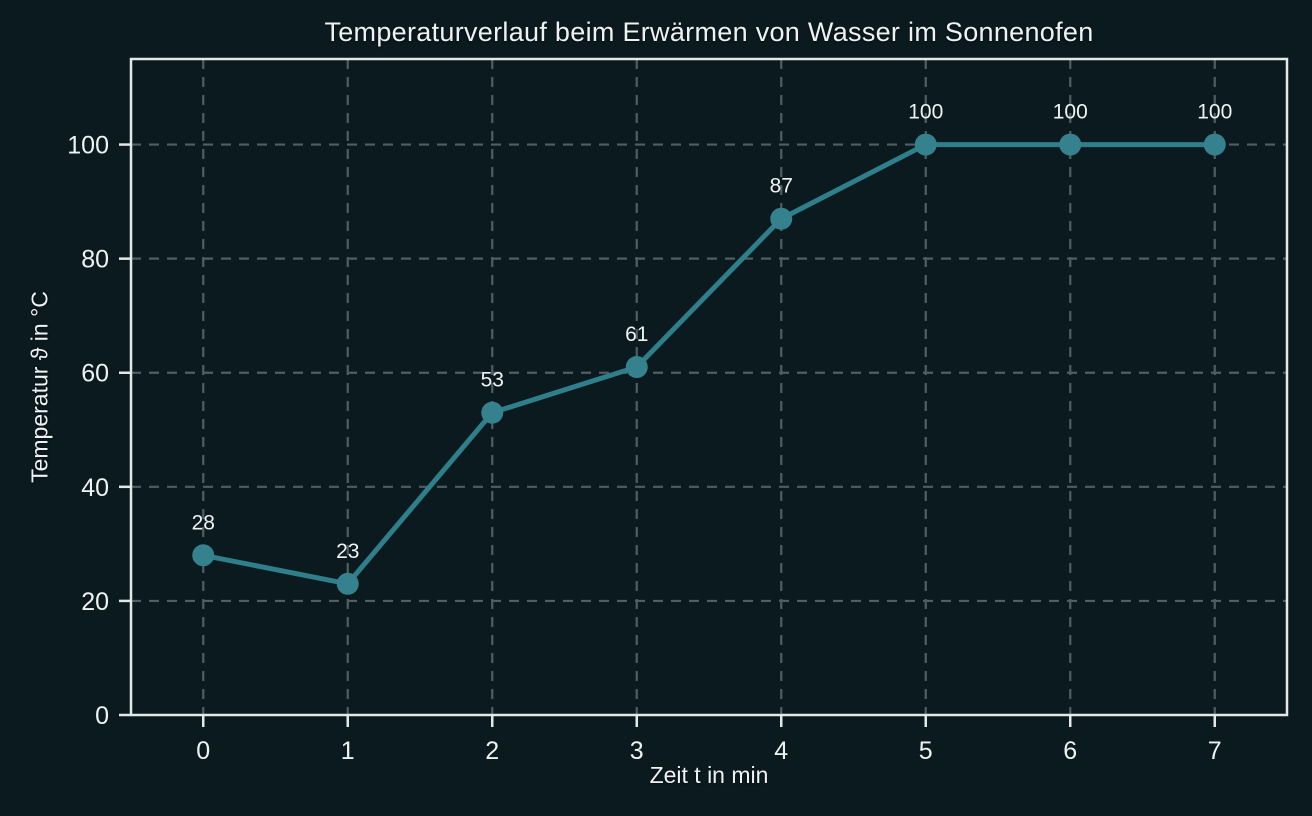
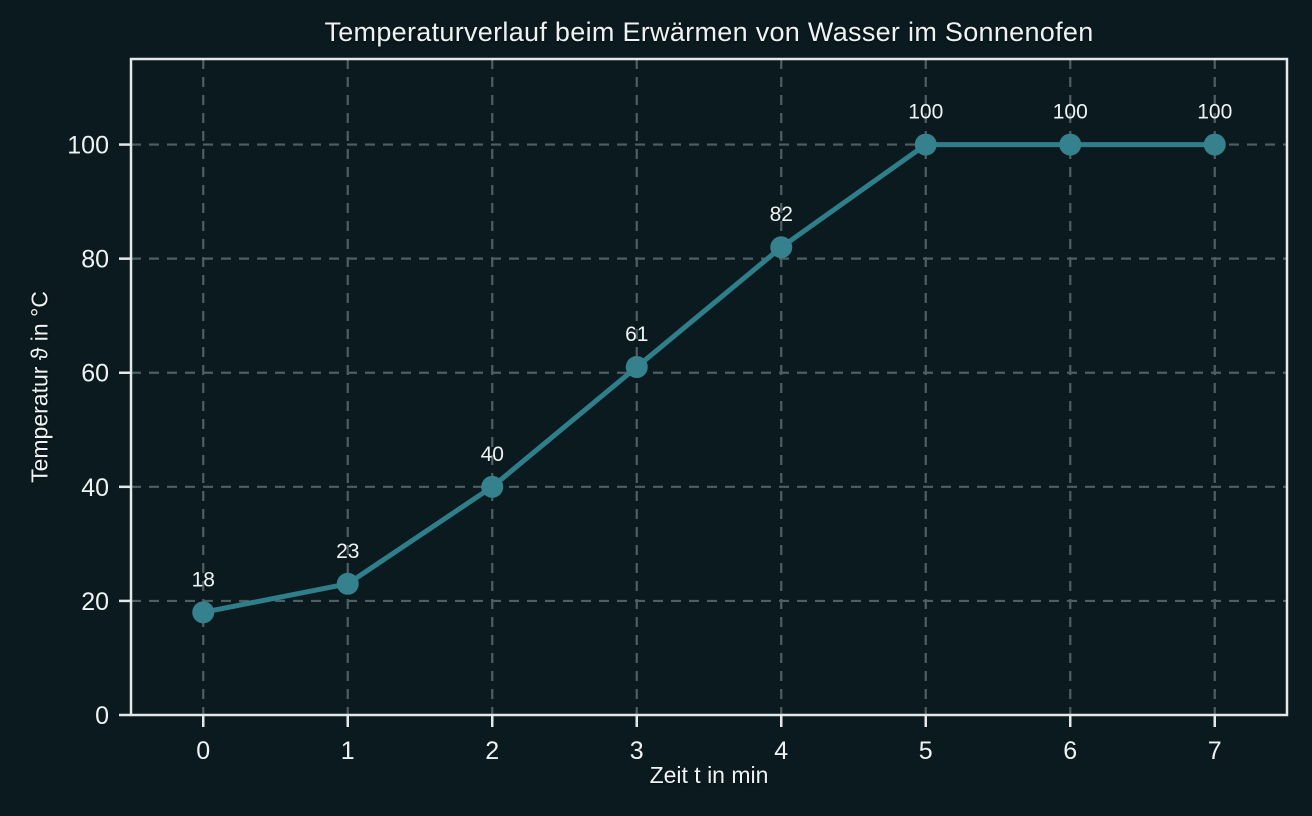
0: 28 -> 18
2: 53 -> 40
4: 87 -> 82
